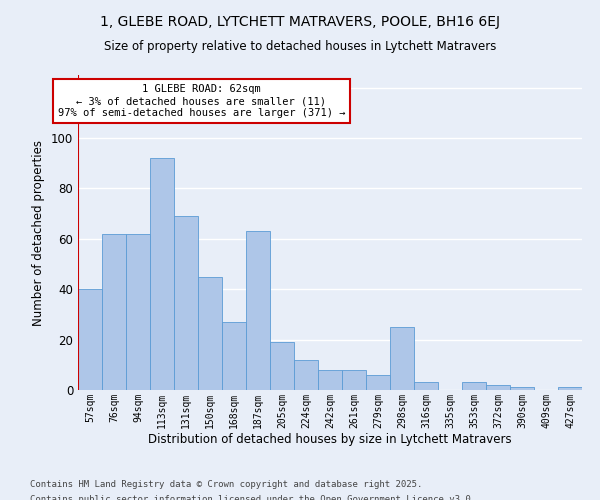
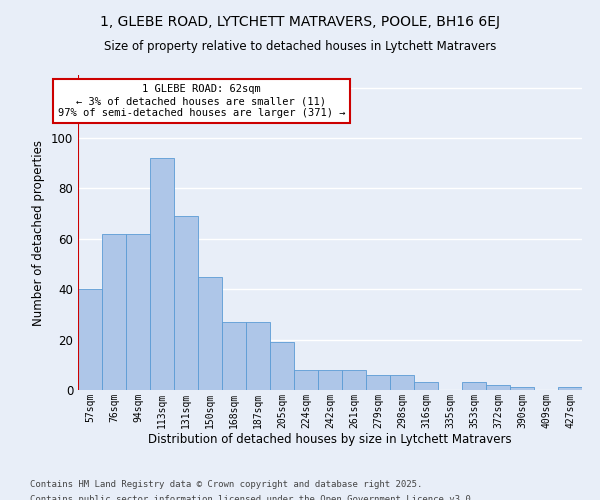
187sqm: 63 -> 27
224sqm: 12 -> 8
298sqm: 25 -> 6
